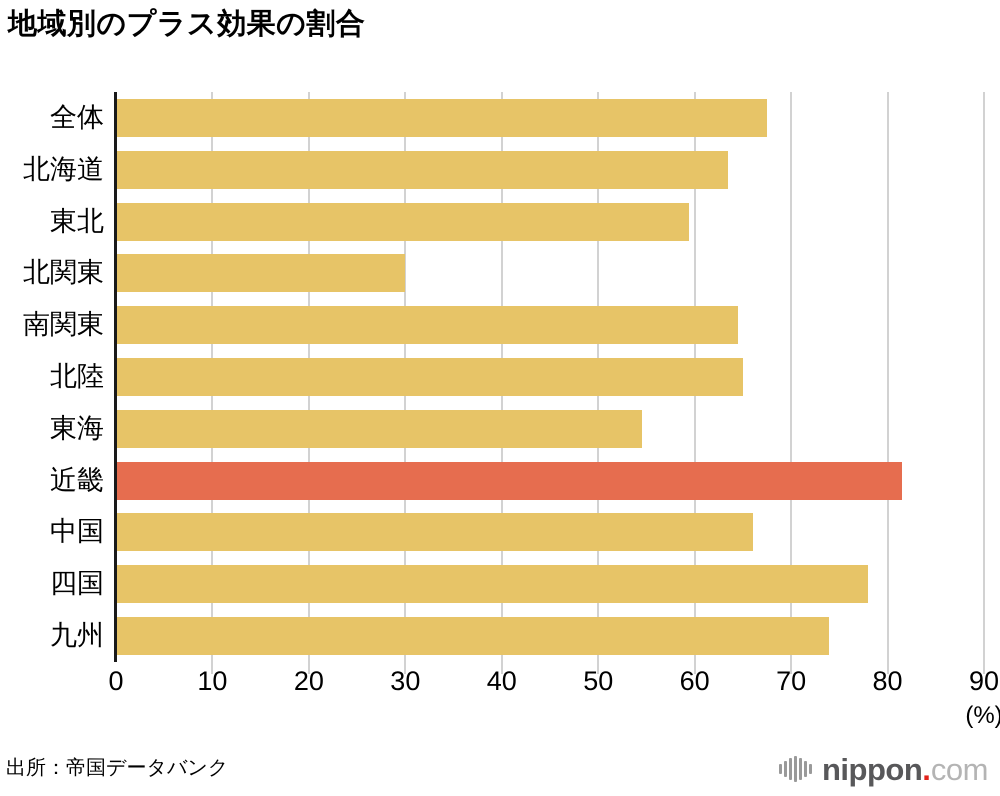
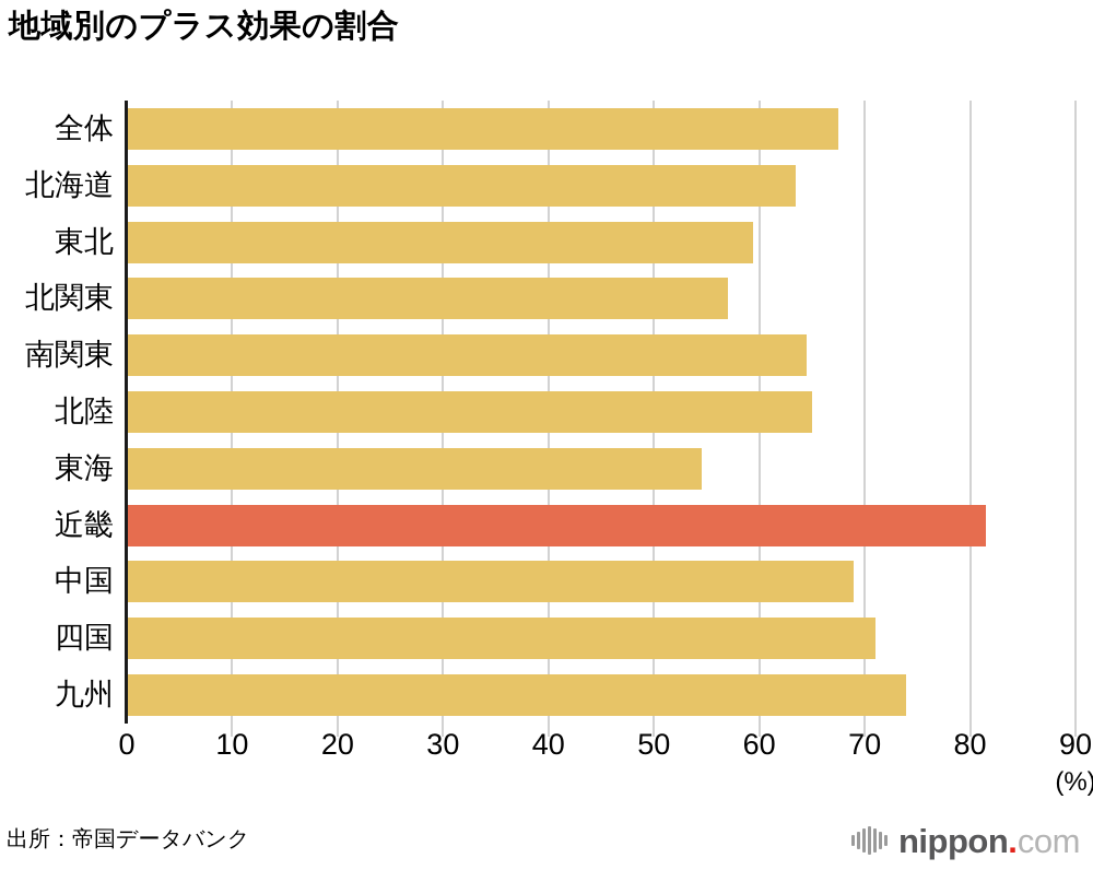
北関東: 30 -> 57
中国: 66 -> 69
四国: 78 -> 71
